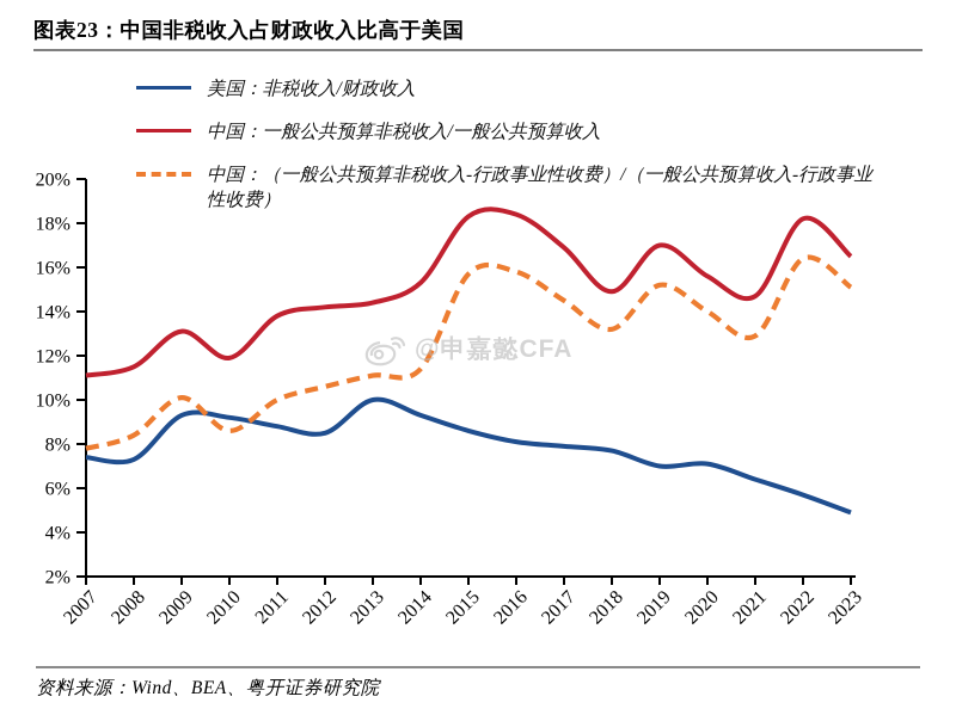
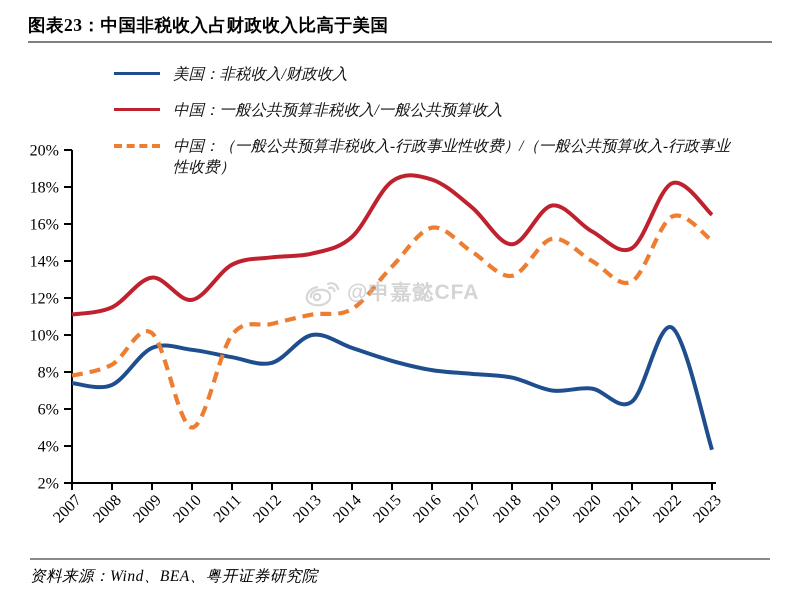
中国：（一般公共预算非税收入-行政事业性收费）/（一般公共预算收入-行政事业性收费）/2010: 8.6% -> 5.0%
中国：（一般公共预算非税收入-行政事业性收费）/（一般公共预算收入-行政事业性收费）/2015: 15.7% -> 13.7%
美国：非税收入/财政收入/2022: 5.7% -> 10.4%
美国：非税收入/财政收入/2023: 4.9% -> 3.8%
